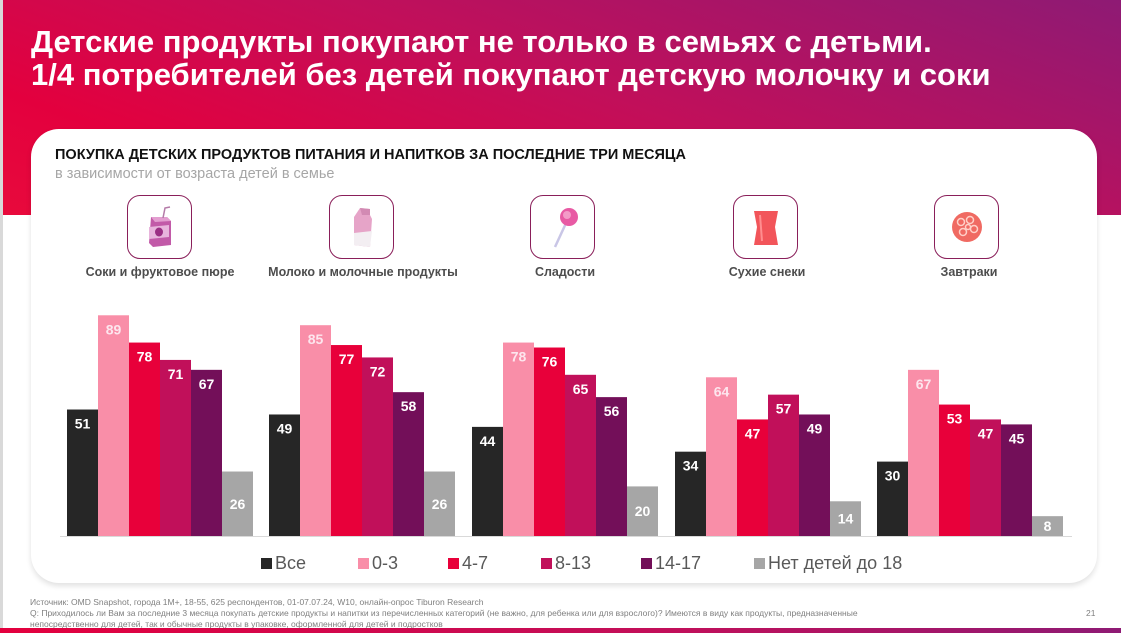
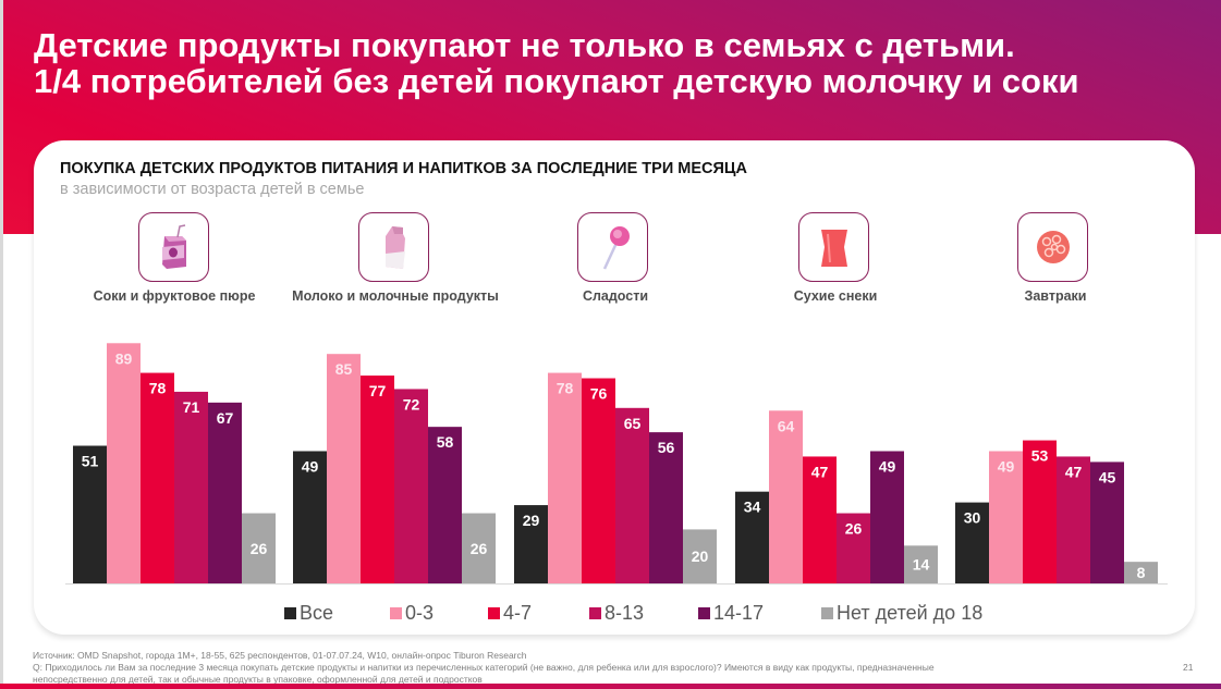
Все/Сладости: 44 -> 29
8-13/Сухие снеки: 57 -> 26
0-3/Завтраки: 67 -> 49
